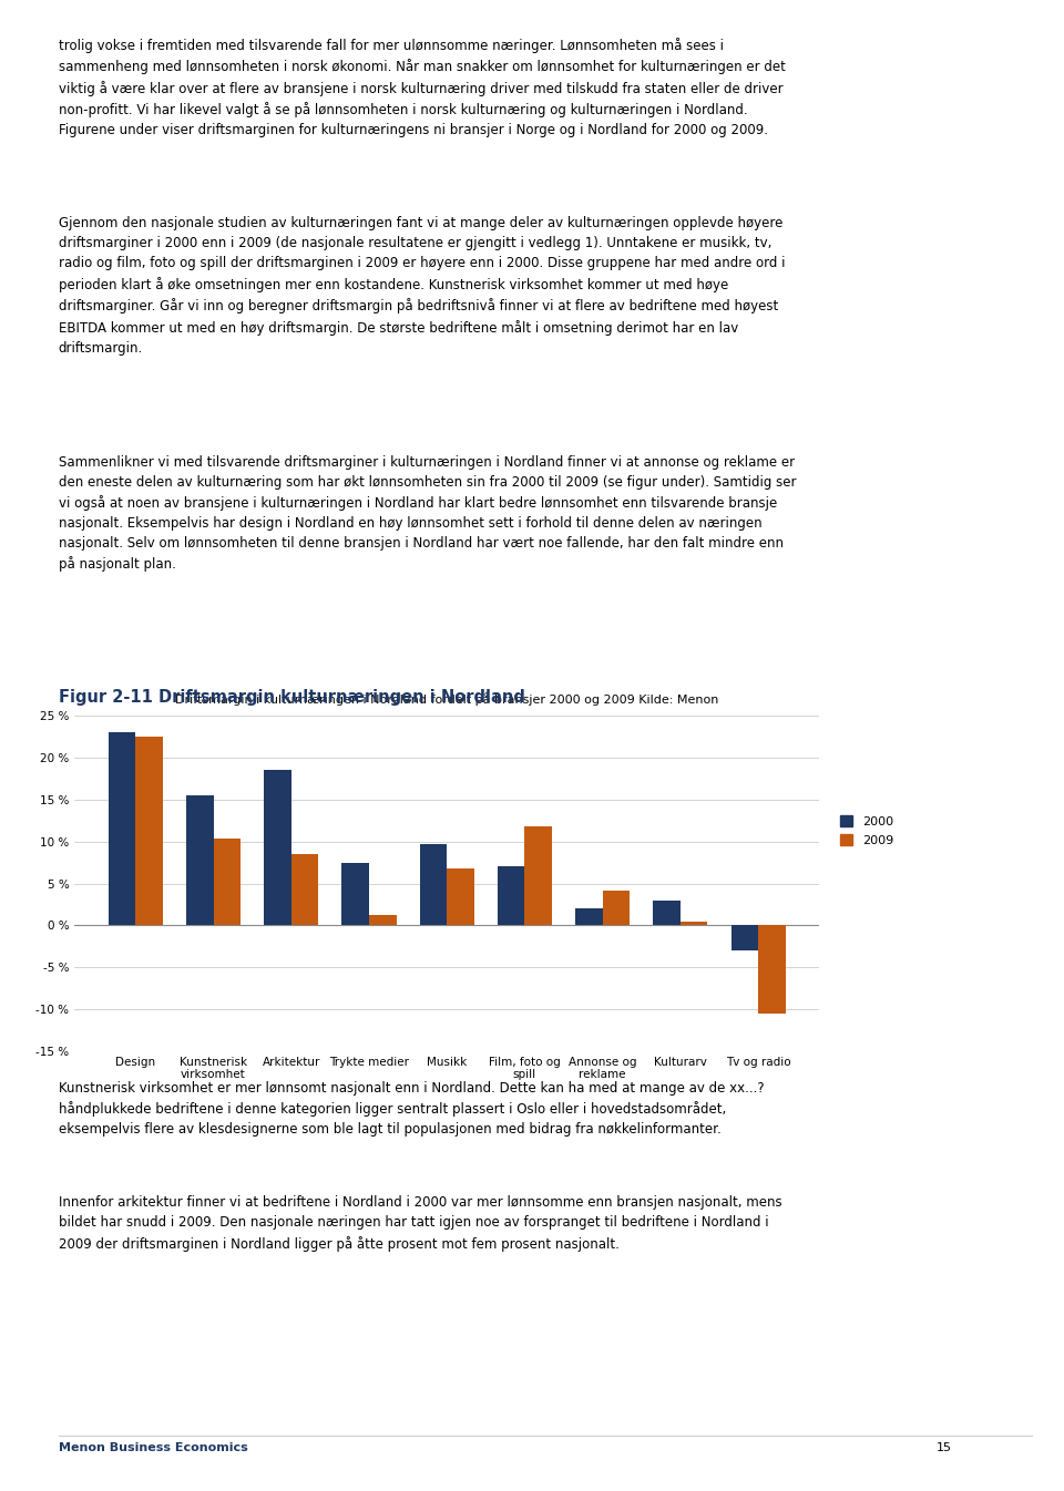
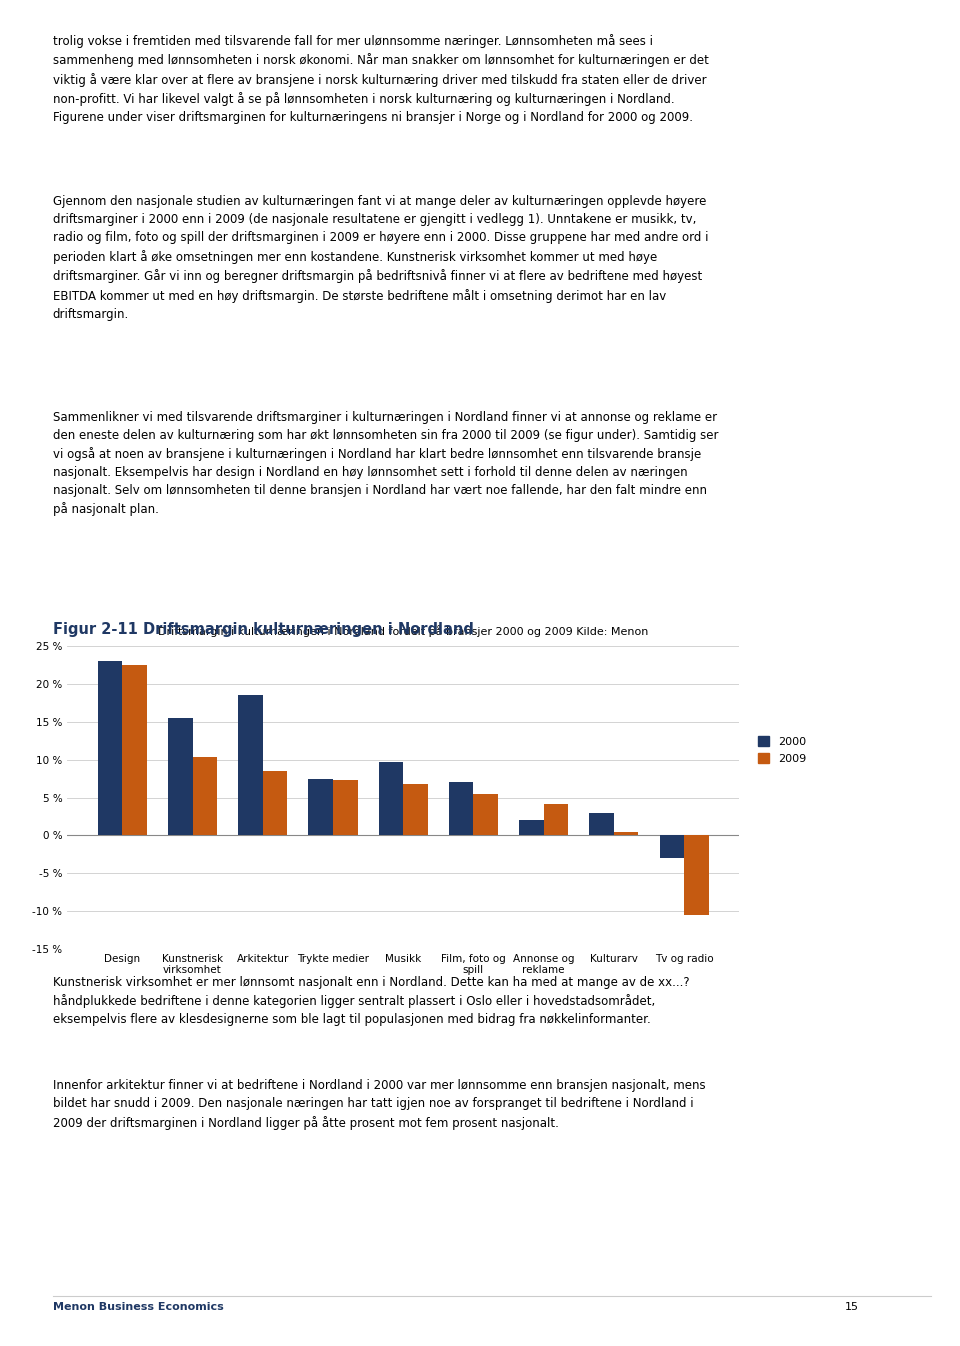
2009/Trykte medier: 1.2 % -> 7.3 %
2009/Film, foto og spill: 11.8 % -> 5.5 %
